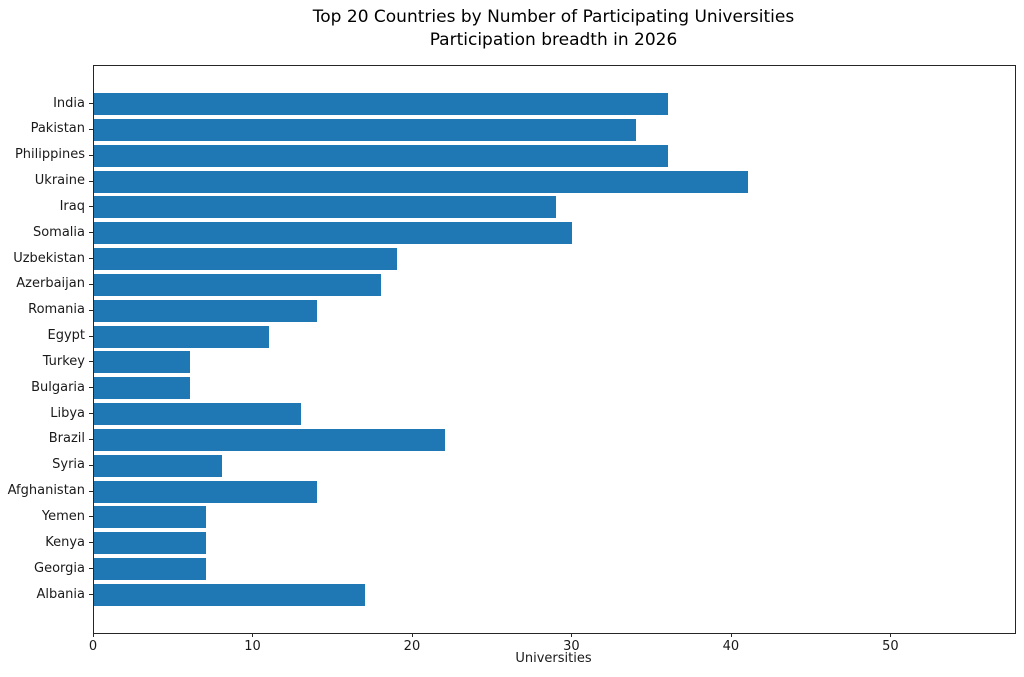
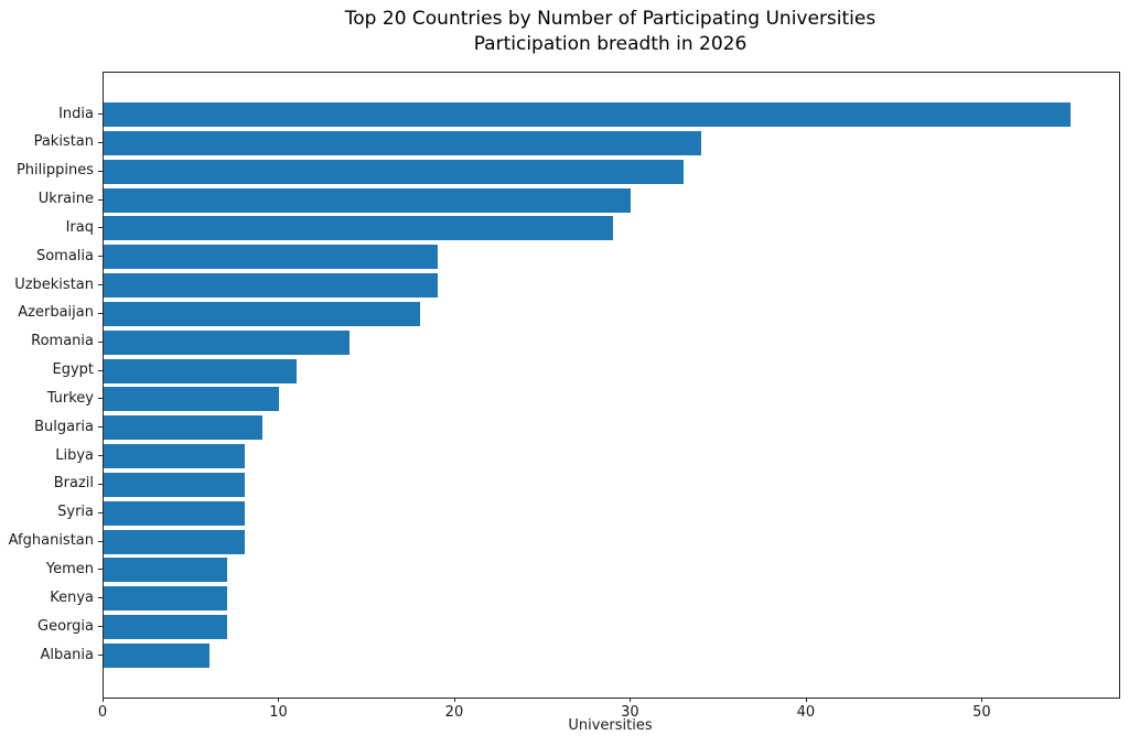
India: 36 -> 55
Philippines: 36 -> 33
Ukraine: 41 -> 30
Somalia: 30 -> 19
Turkey: 6 -> 10
Bulgaria: 6 -> 9
Libya: 13 -> 8
Brazil: 22 -> 8
Afghanistan: 14 -> 8
Albania: 17 -> 6
